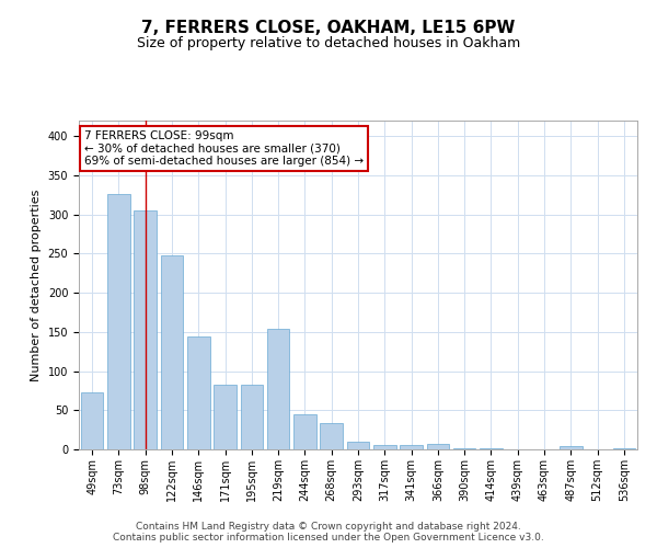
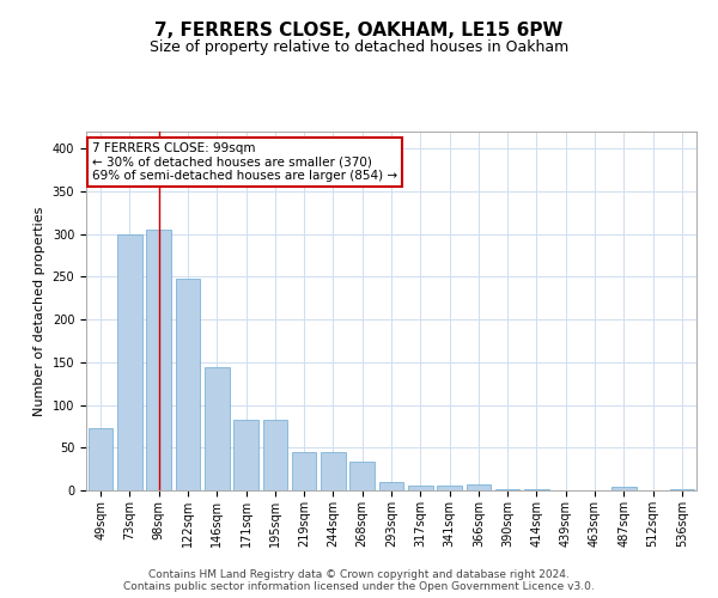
73sqm: 326 -> 300
219sqm: 154 -> 45
